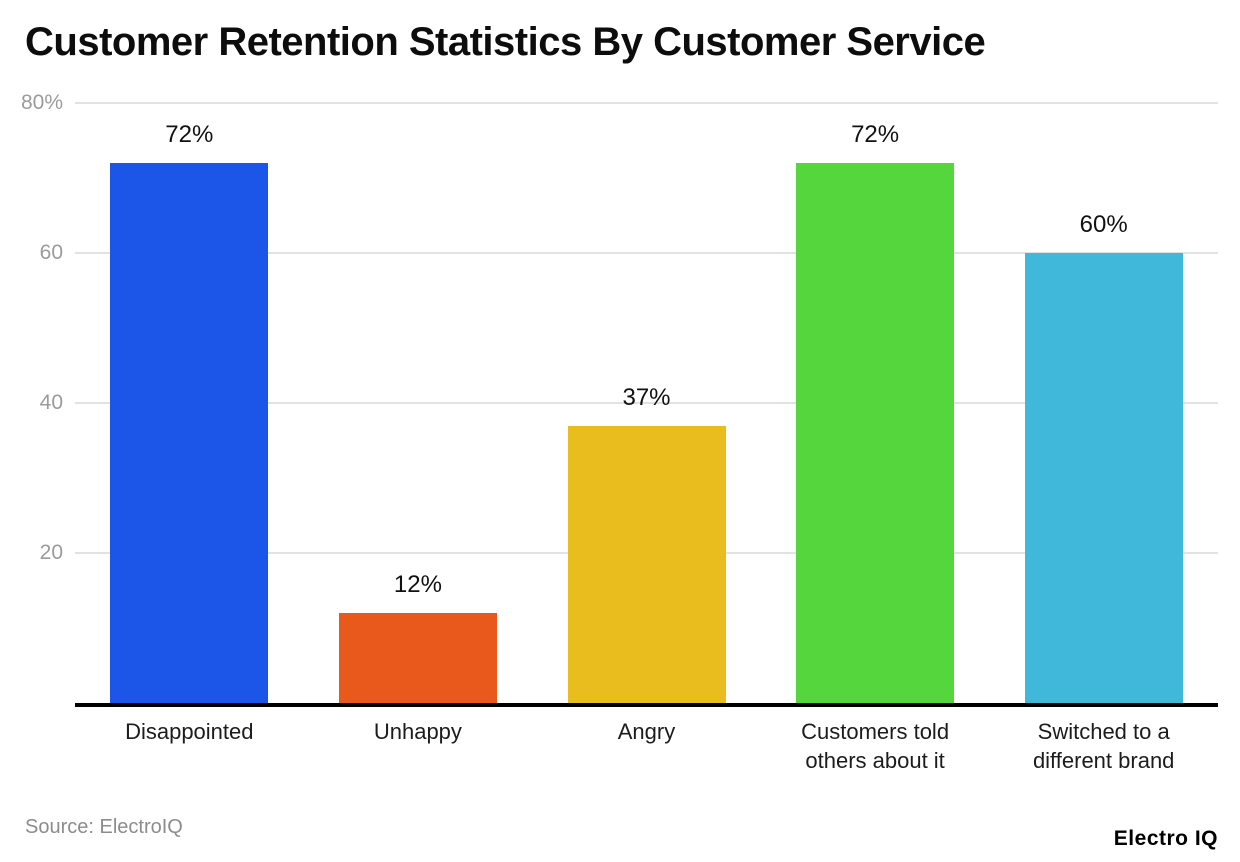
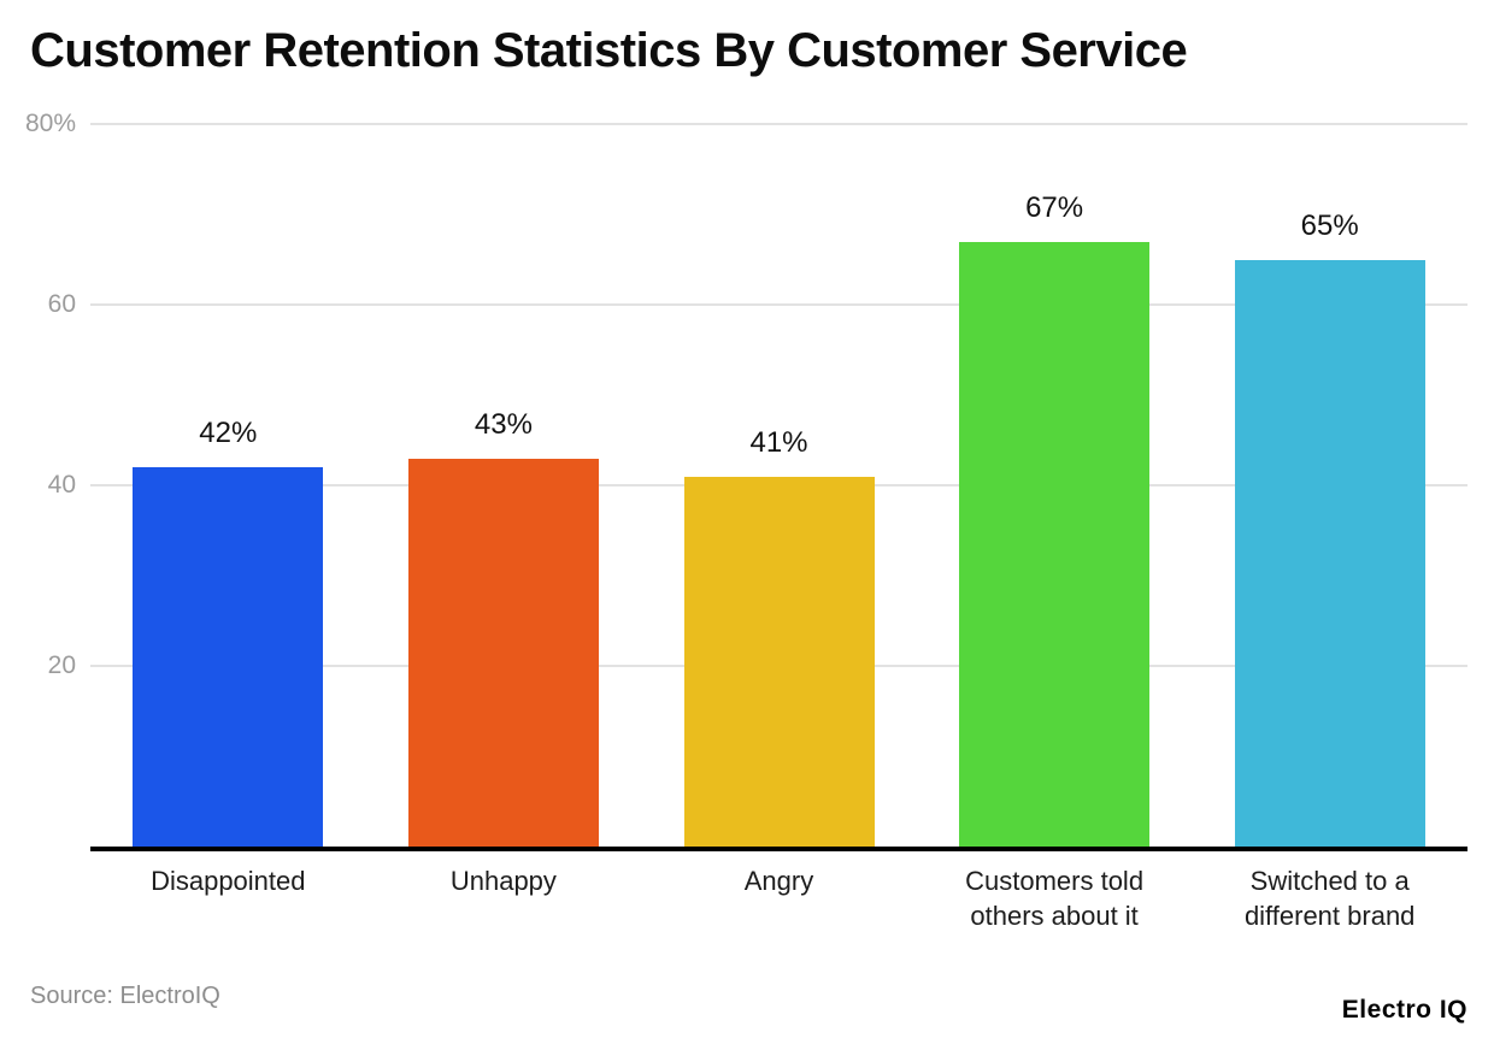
Disappointed: 72% -> 42%
Unhappy: 12% -> 43%
Angry: 37% -> 41%
Customers told others about it: 72% -> 67%
Switched to a different brand: 60% -> 65%
